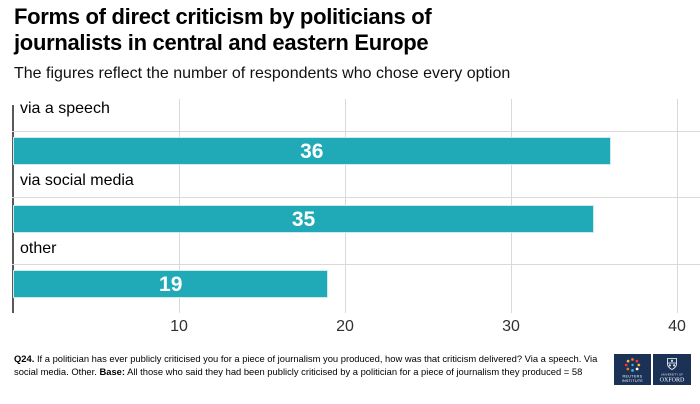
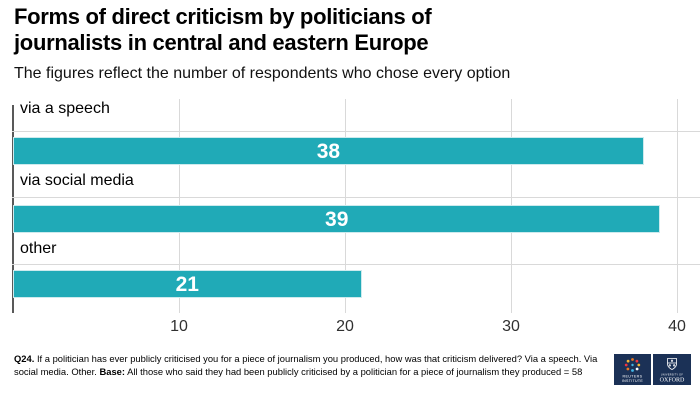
via a speech: 36 -> 38
via social media: 35 -> 39
other: 19 -> 21
